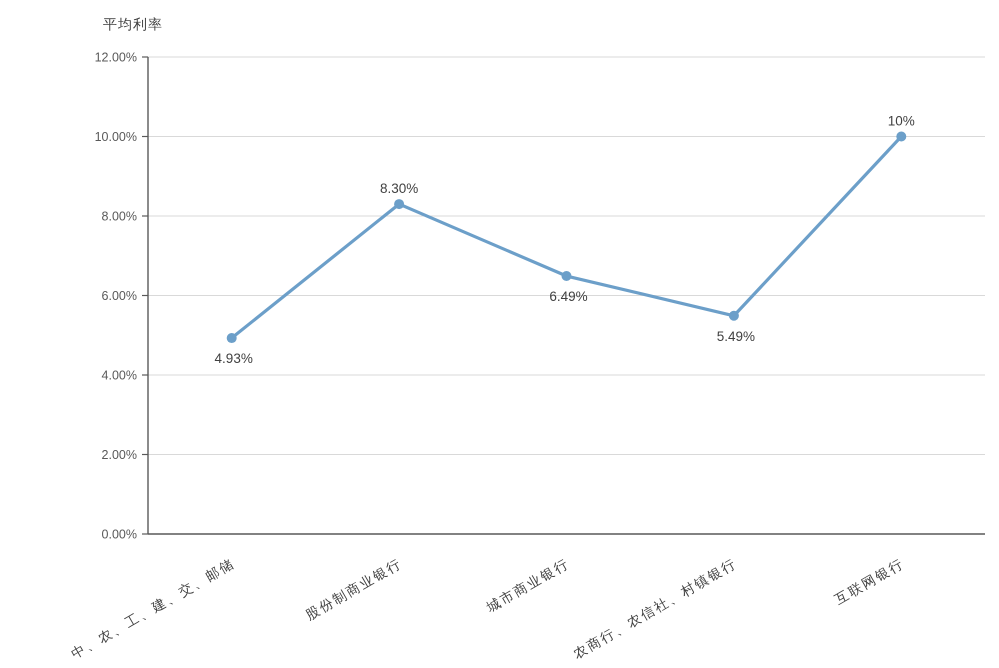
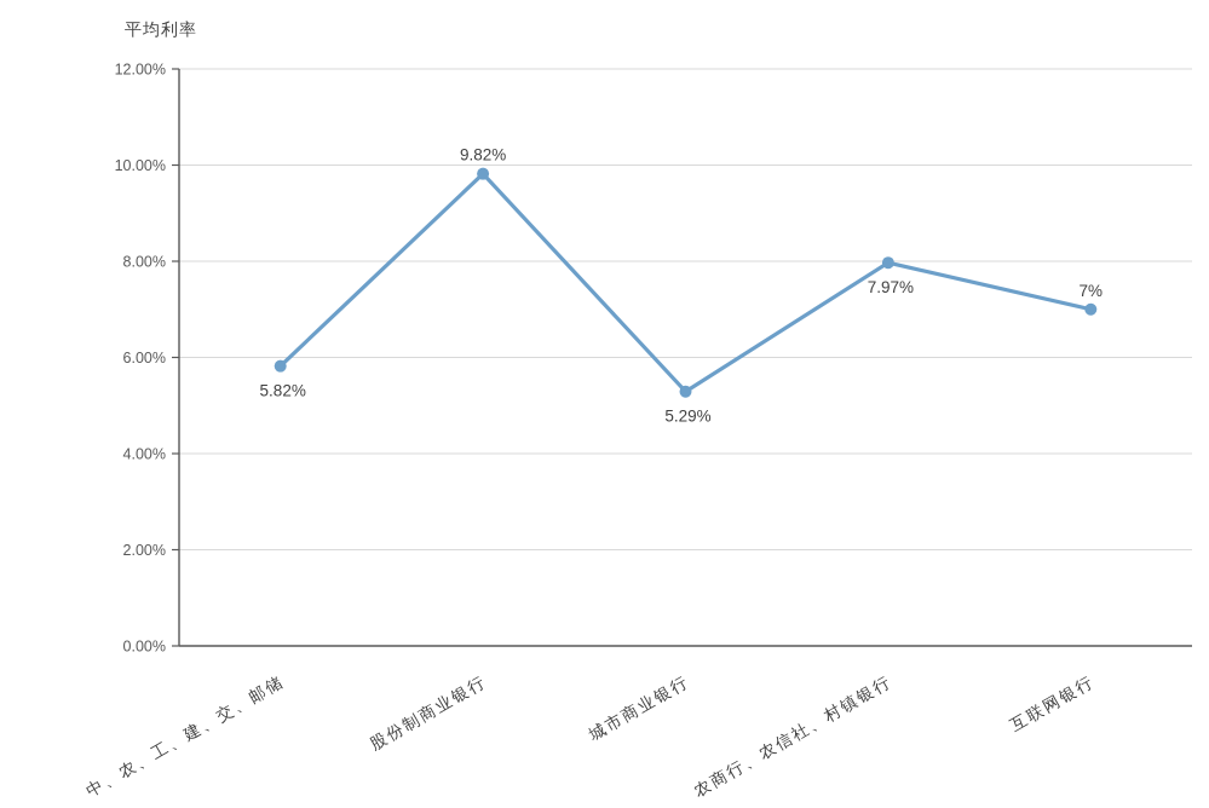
中、农、工、建、交、邮储: 4.93% -> 5.82%
股份制商业银行: 8.30% -> 9.82%
城市商业银行: 6.49% -> 5.29%
农商行、农信社、村镇银行: 5.49% -> 7.97%
互联网银行: 10% -> 7%
